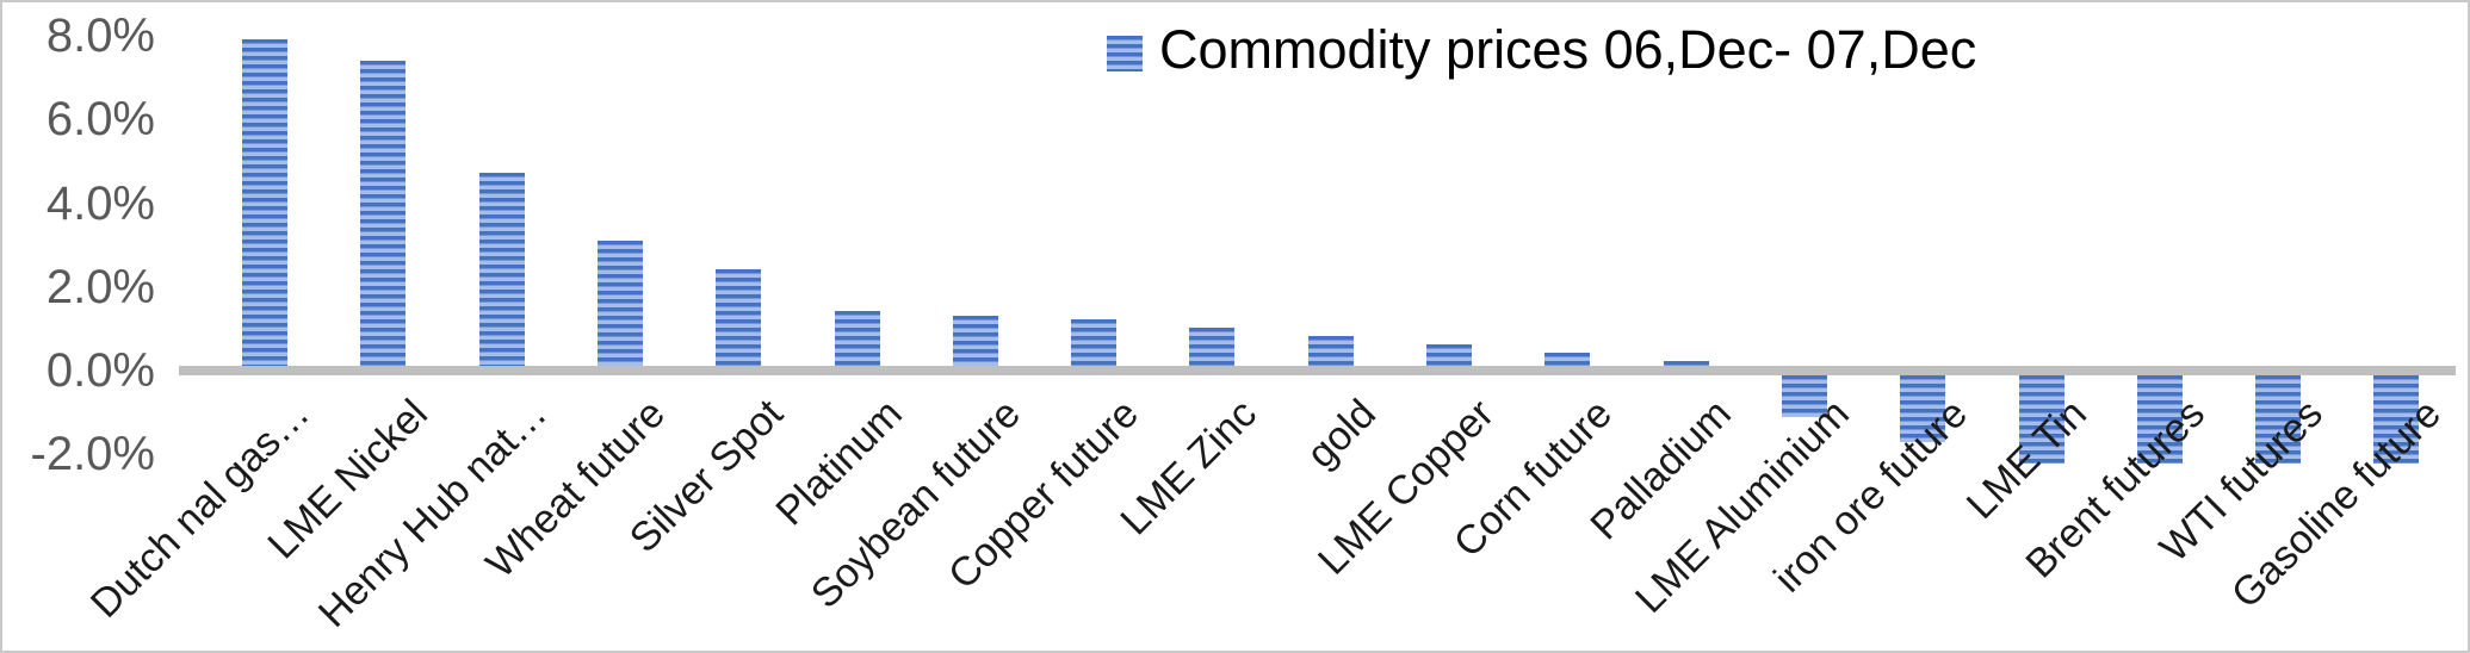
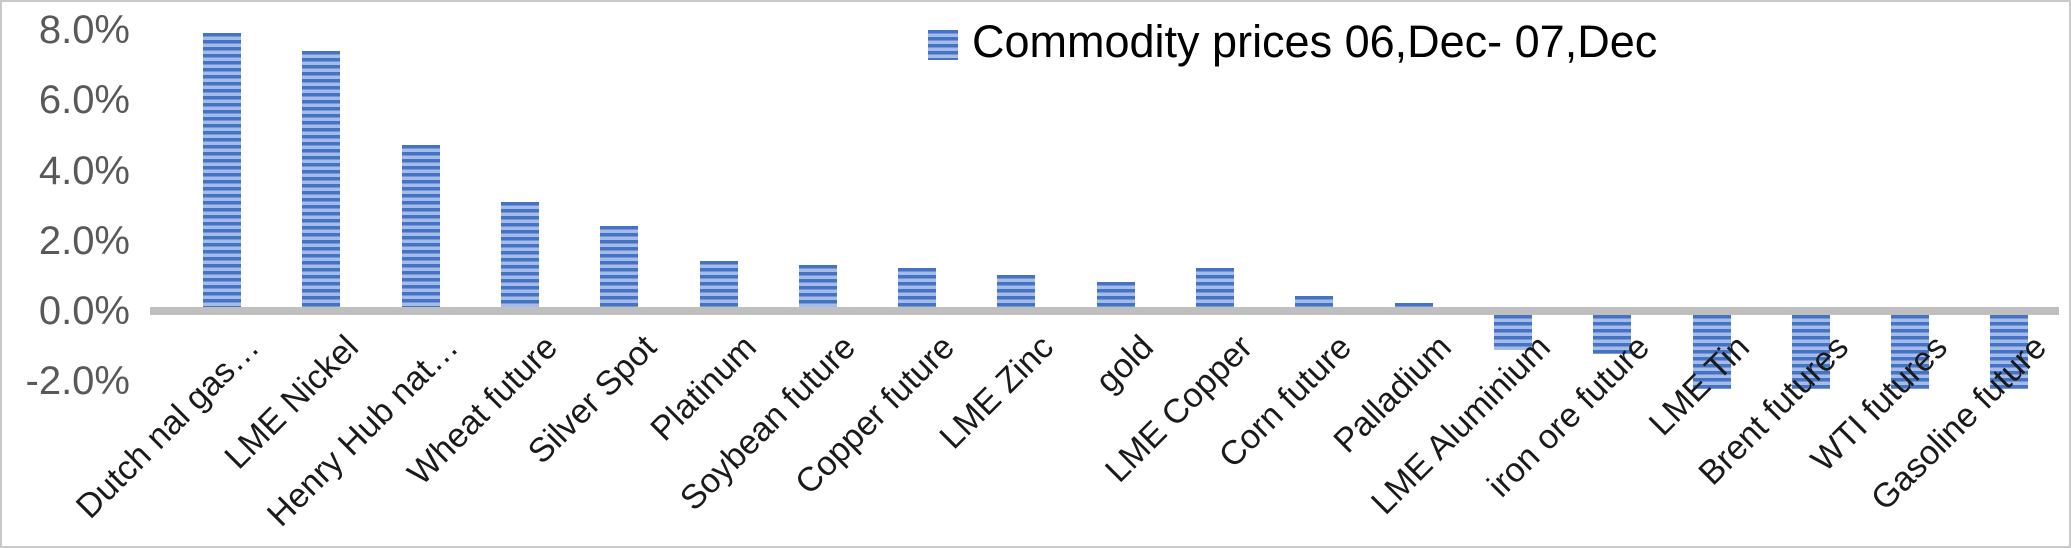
LME Copper: 0.5% -> 1.1%
iron ore future: -1.6% -> -1.1%
